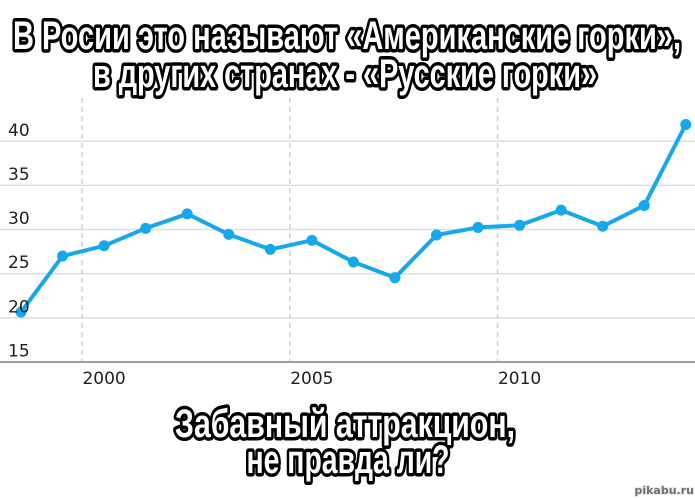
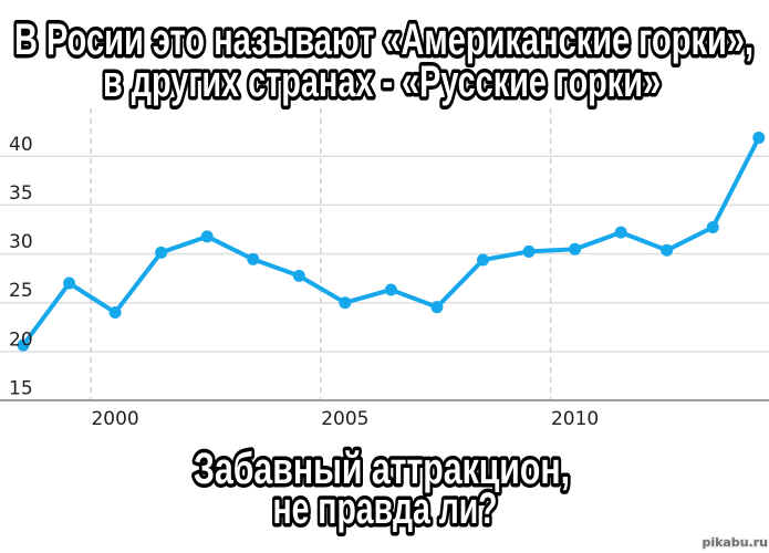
2000: 28 -> 24
2005: 29 -> 25
